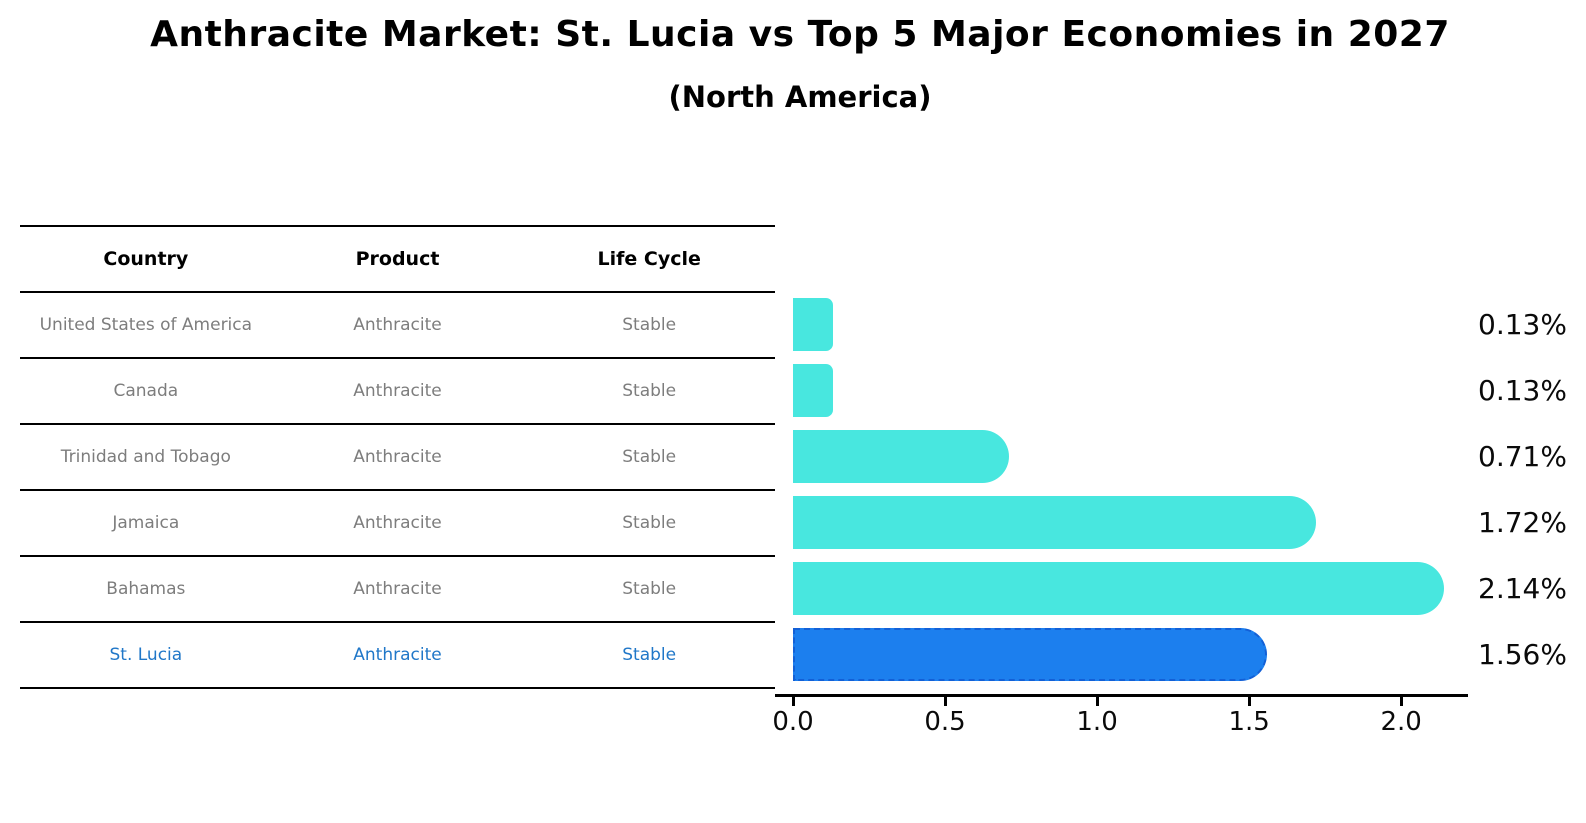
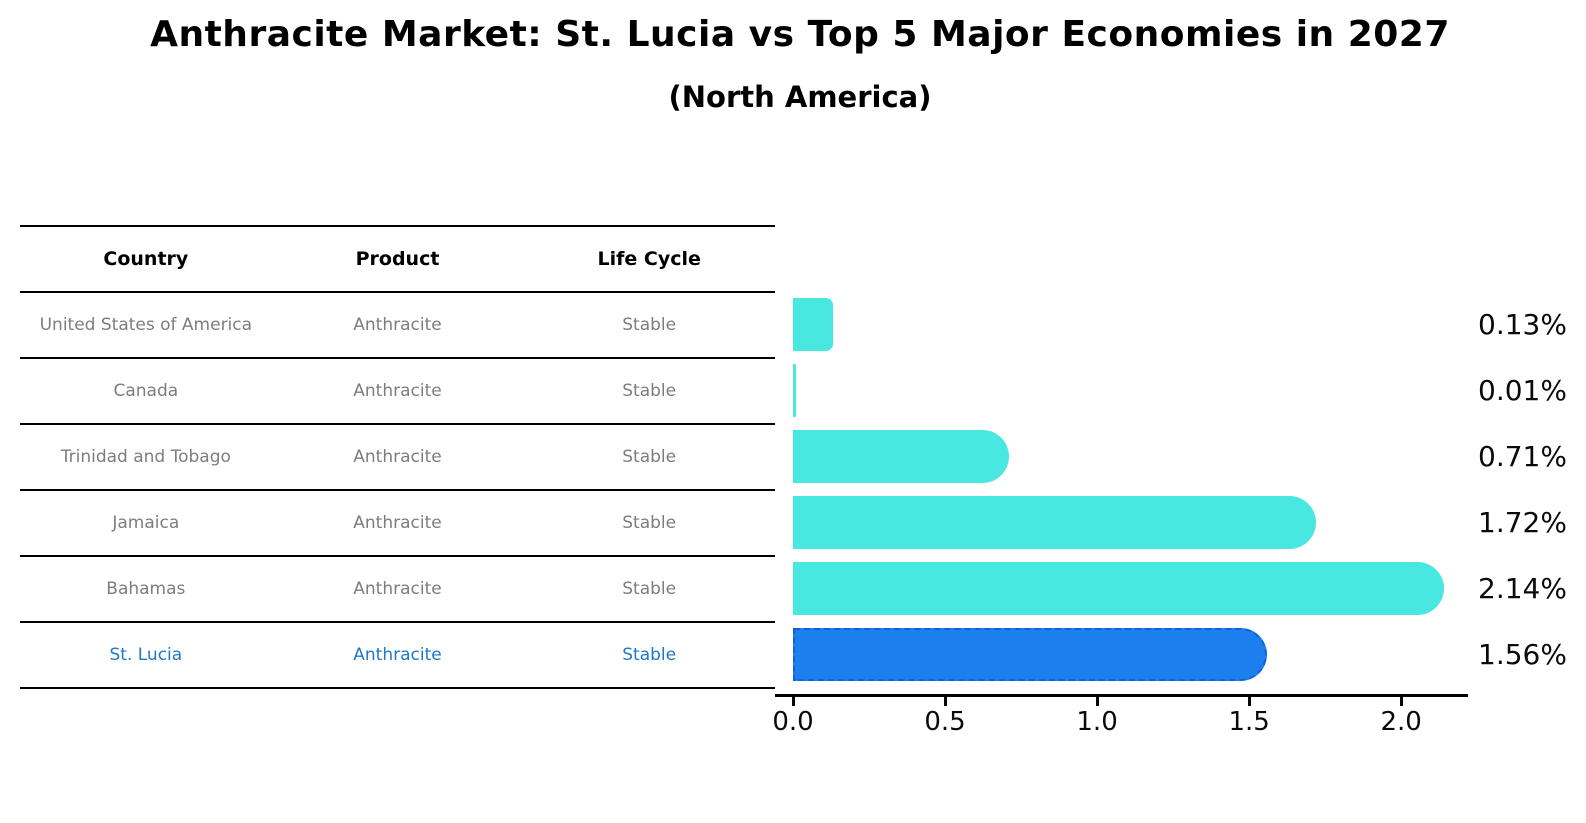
Canada: 0.13% -> 0.01%
